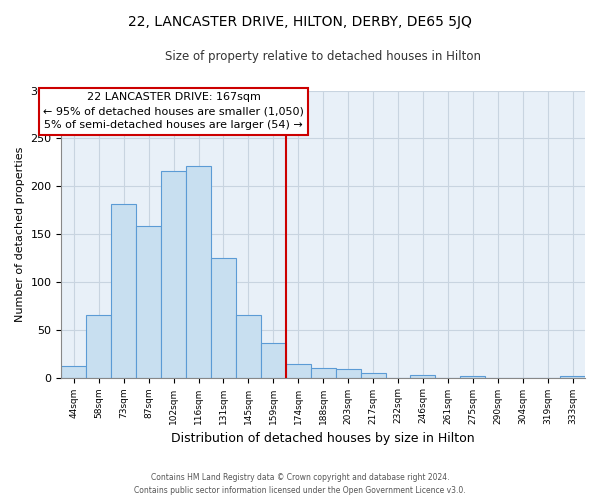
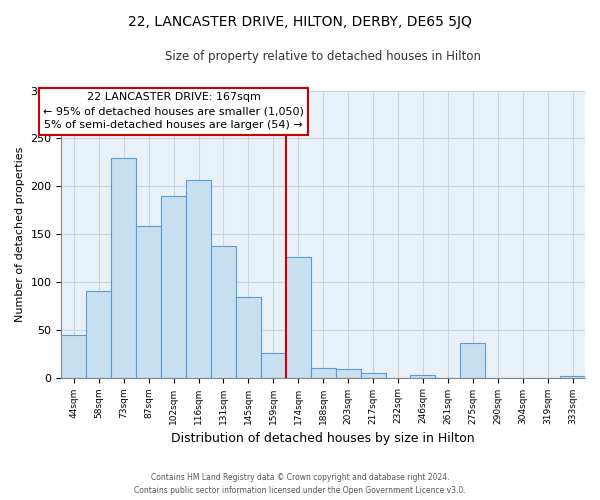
44sqm: 12 -> 44
58sqm: 65 -> 90
73sqm: 181 -> 230
102sqm: 216 -> 190
116sqm: 221 -> 206
131sqm: 125 -> 138
145sqm: 65 -> 84
159sqm: 36 -> 26
174sqm: 14 -> 126
275sqm: 2 -> 36
